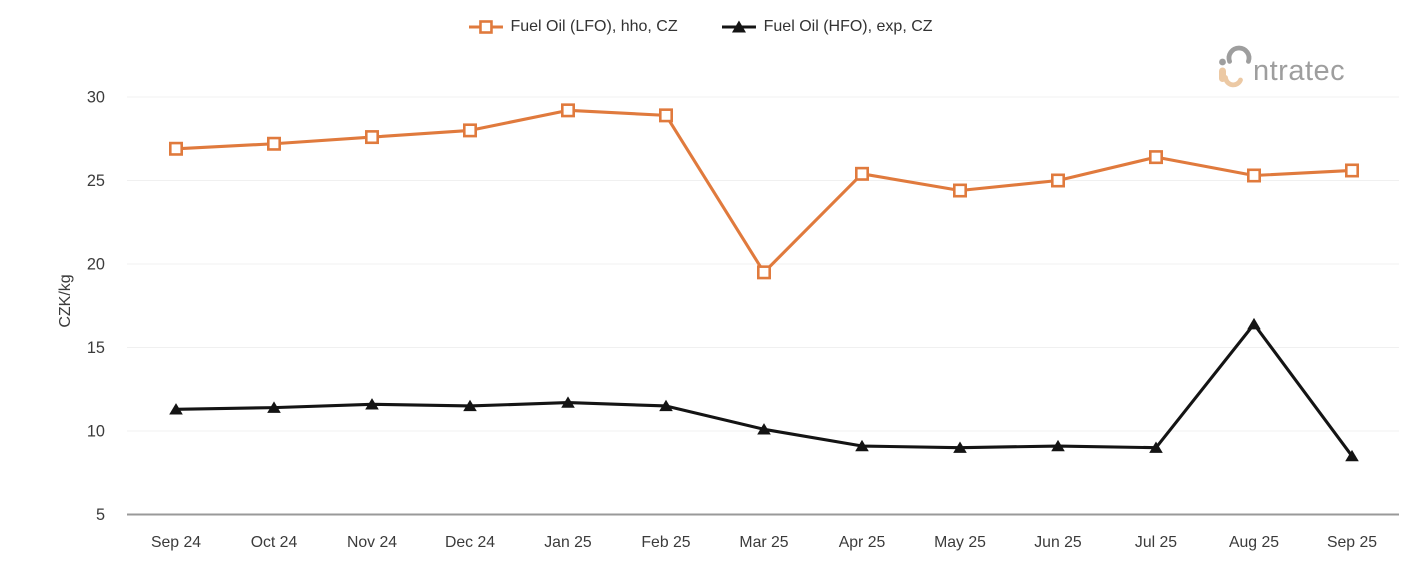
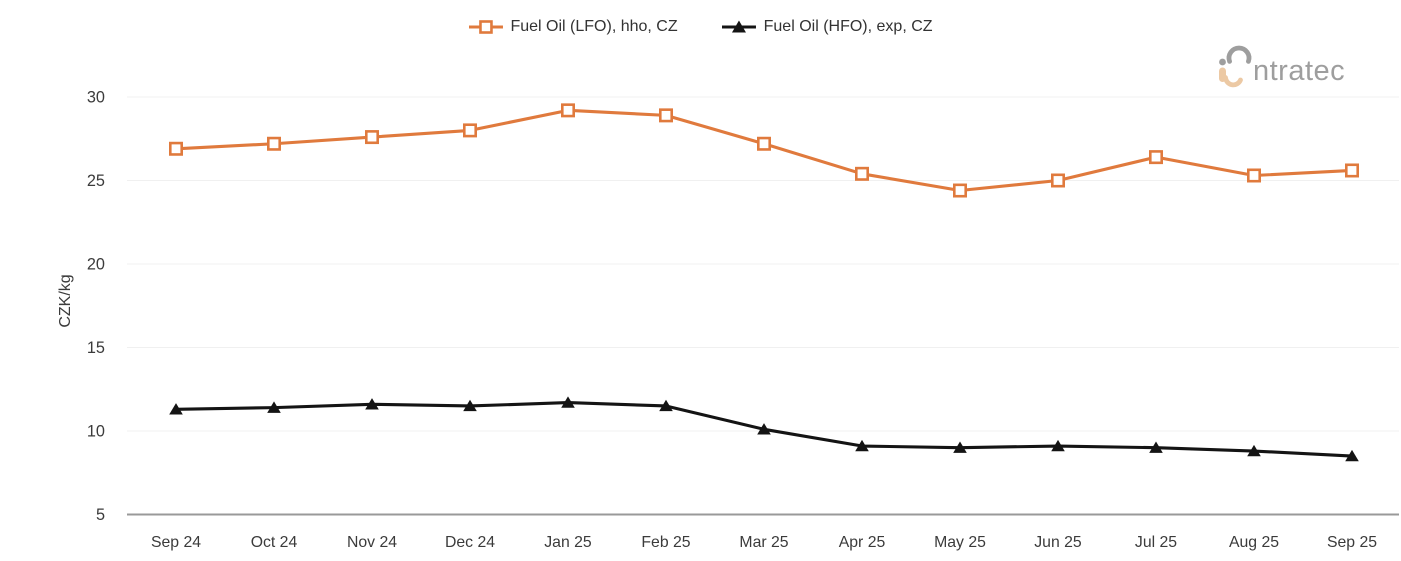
Fuel Oil (LFO), hho, CZ/Mar 25: 19.5 -> 27.2
Fuel Oil (HFO), exp, CZ/Aug 25: 16.4 -> 8.8
